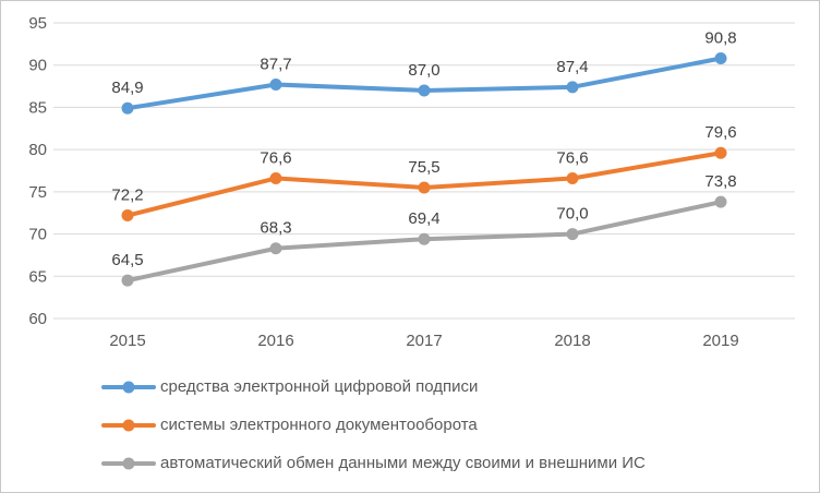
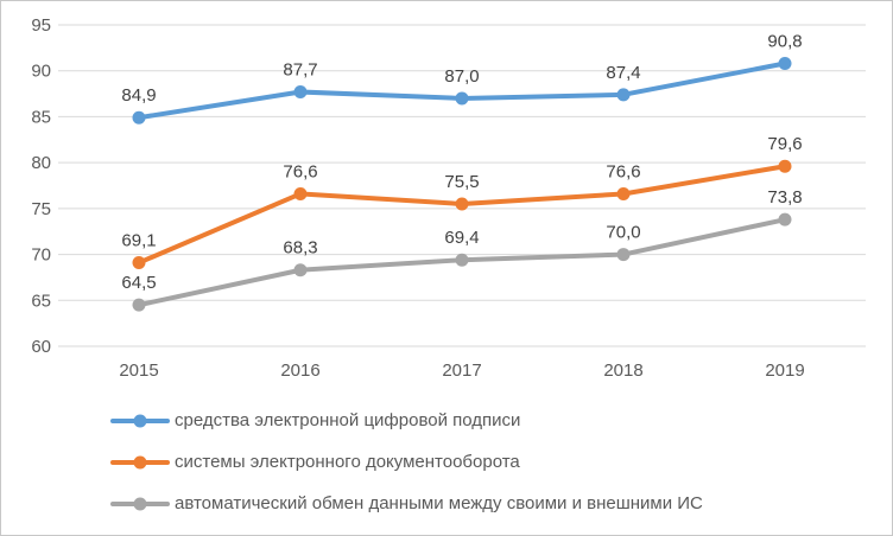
системы электронного документооборота/2015: 72,2 -> 69,1
